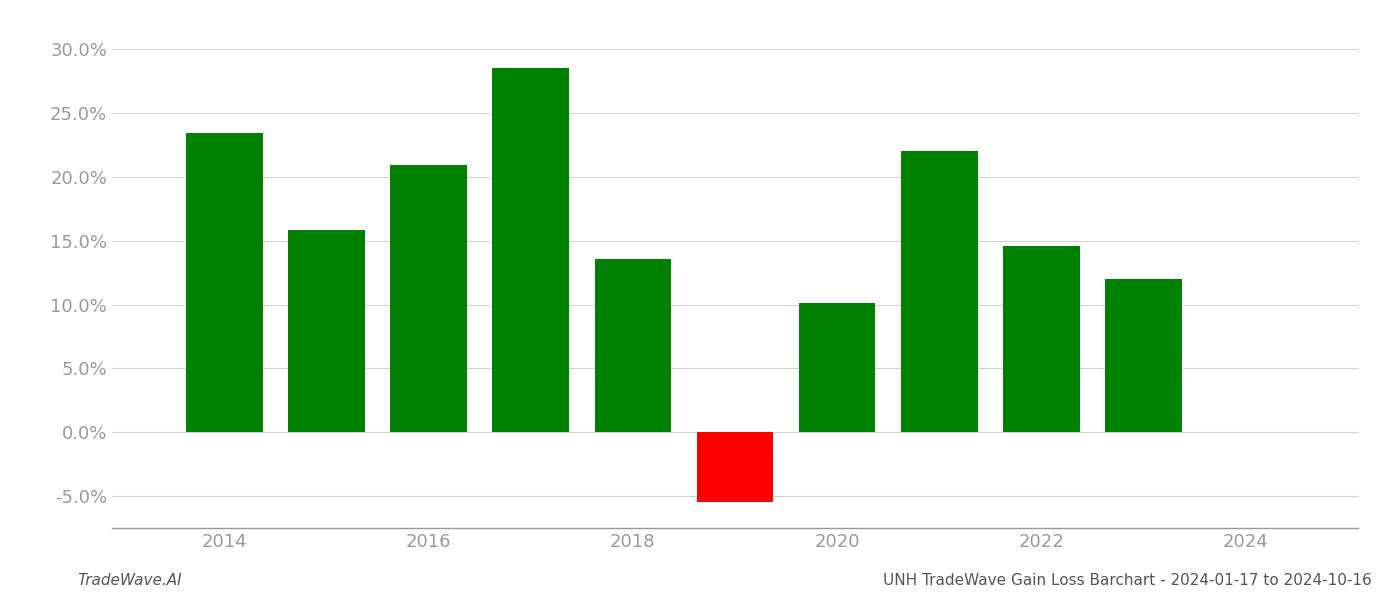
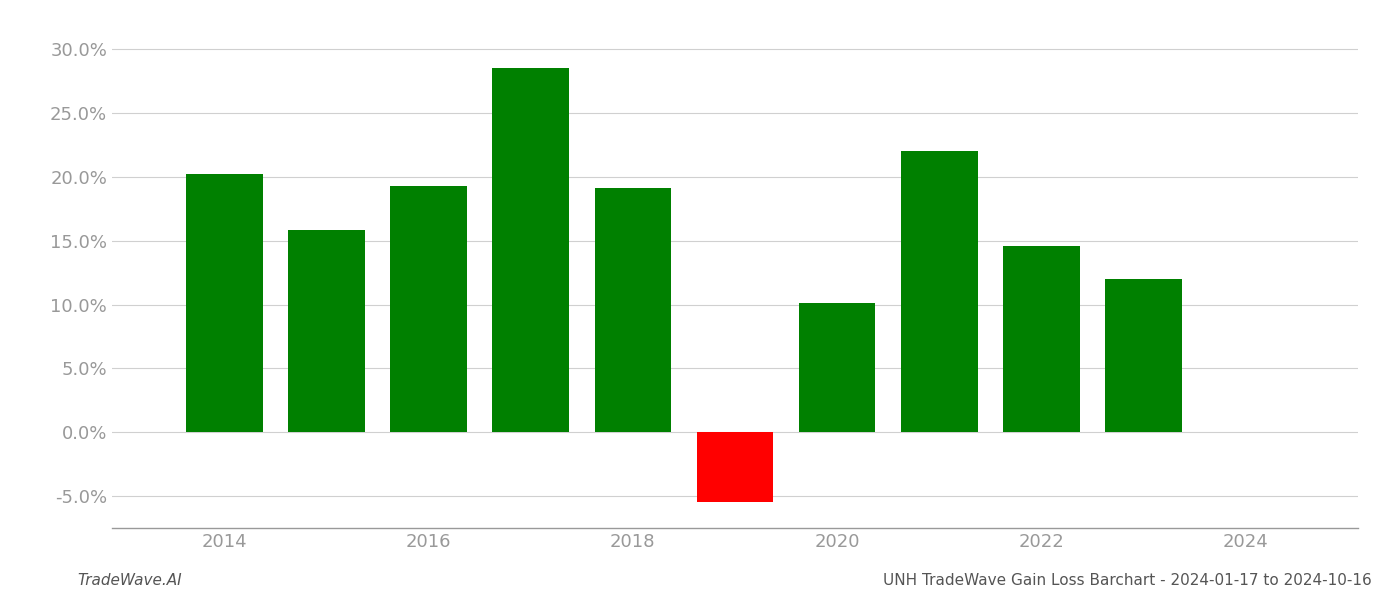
2014: 23.4% -> 20.2%
2016: 20.9% -> 19.3%
2018: 13.6% -> 19.1%
